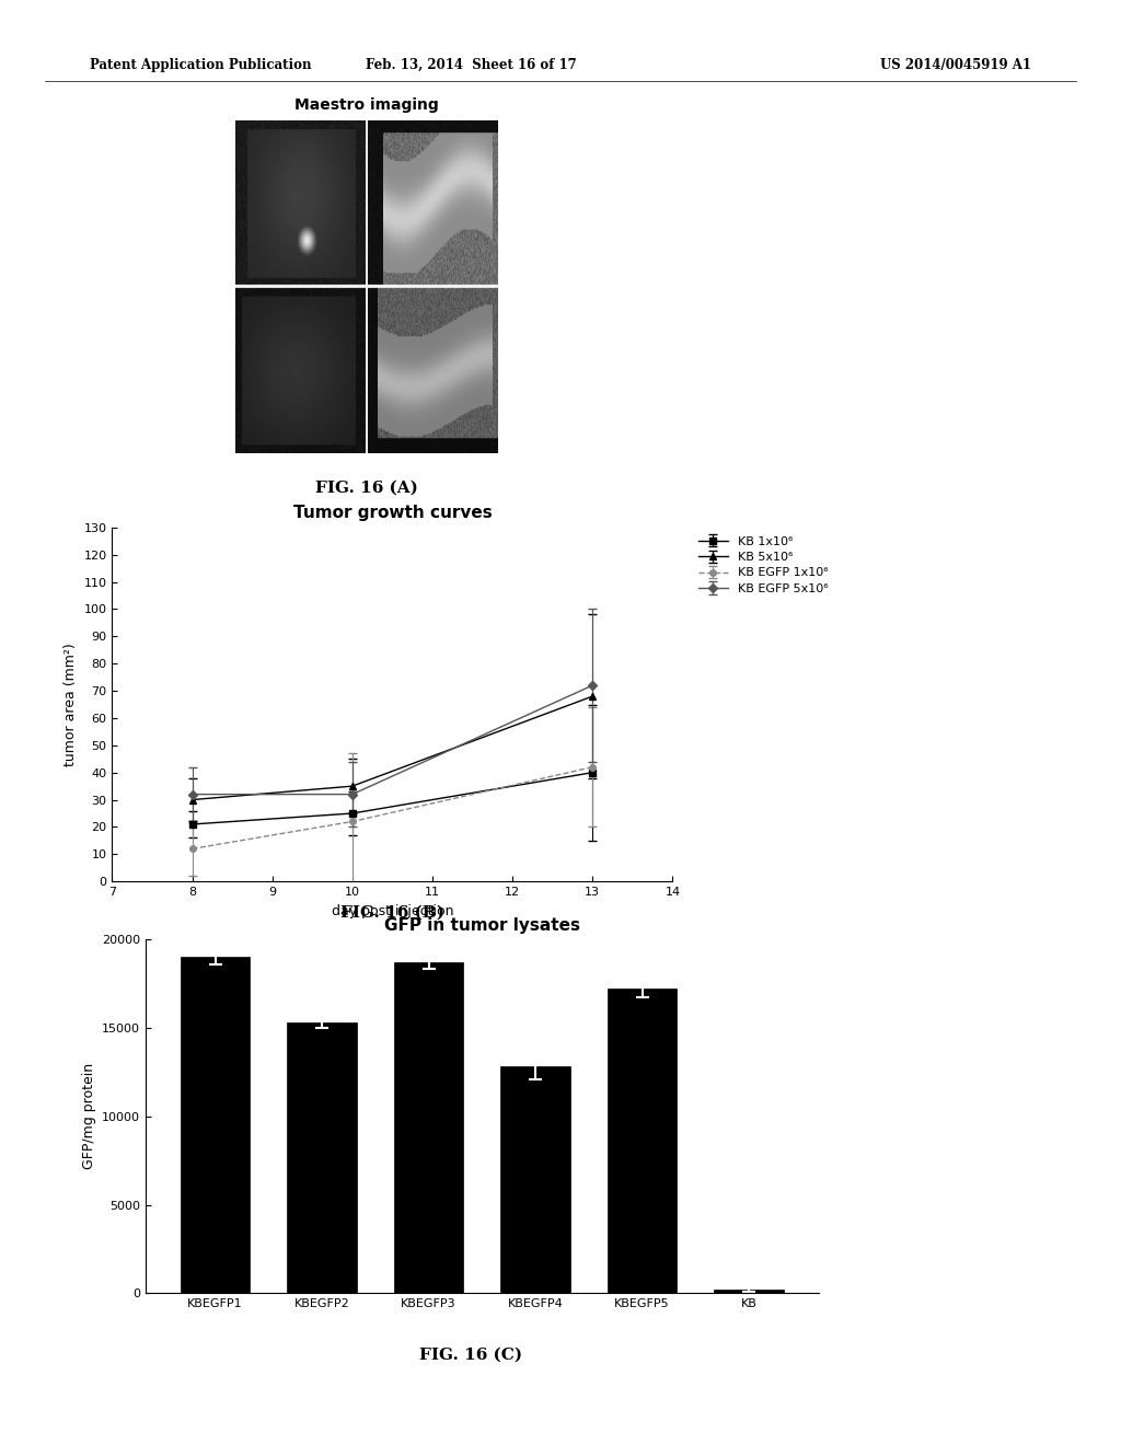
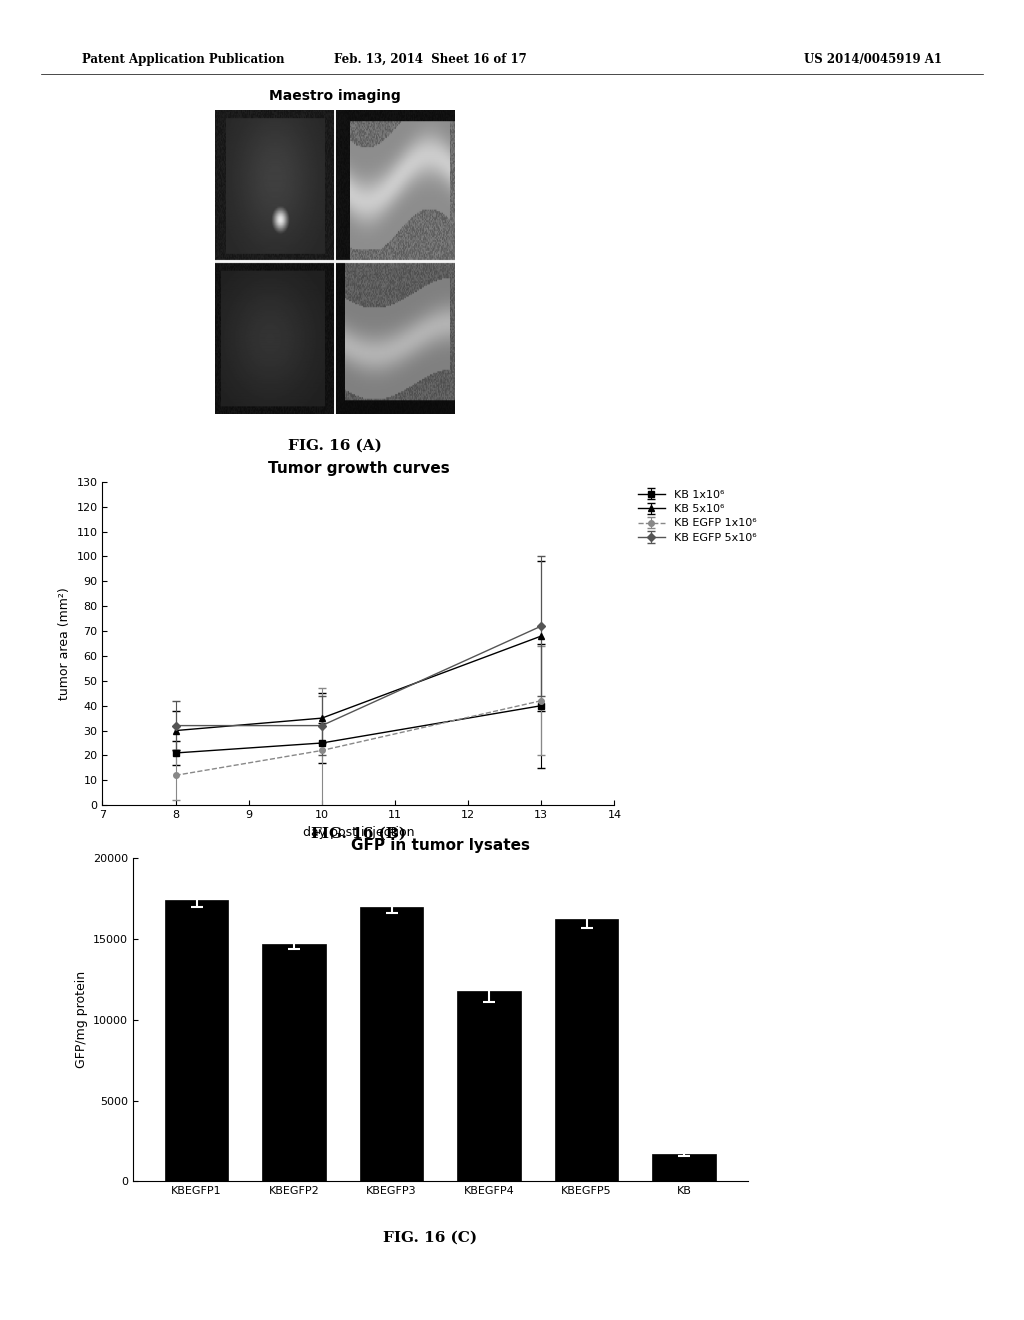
GFP in tumor lysates/KBEGFP1: 19000 -> 17400
GFP in tumor lysates/KBEGFP2: 15300 -> 14700
GFP in tumor lysates/KBEGFP3: 18700 -> 17000
GFP in tumor lysates/KBEGFP4: 12800 -> 11800
GFP in tumor lysates/KBEGFP5: 17200 -> 16200
GFP in tumor lysates/KB: 200 -> 1700
